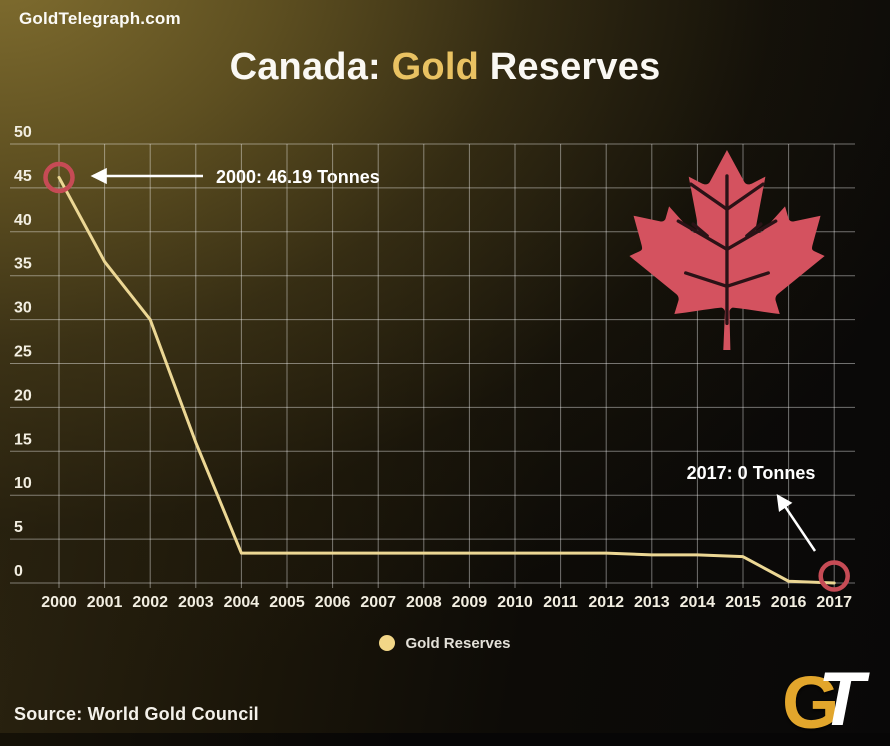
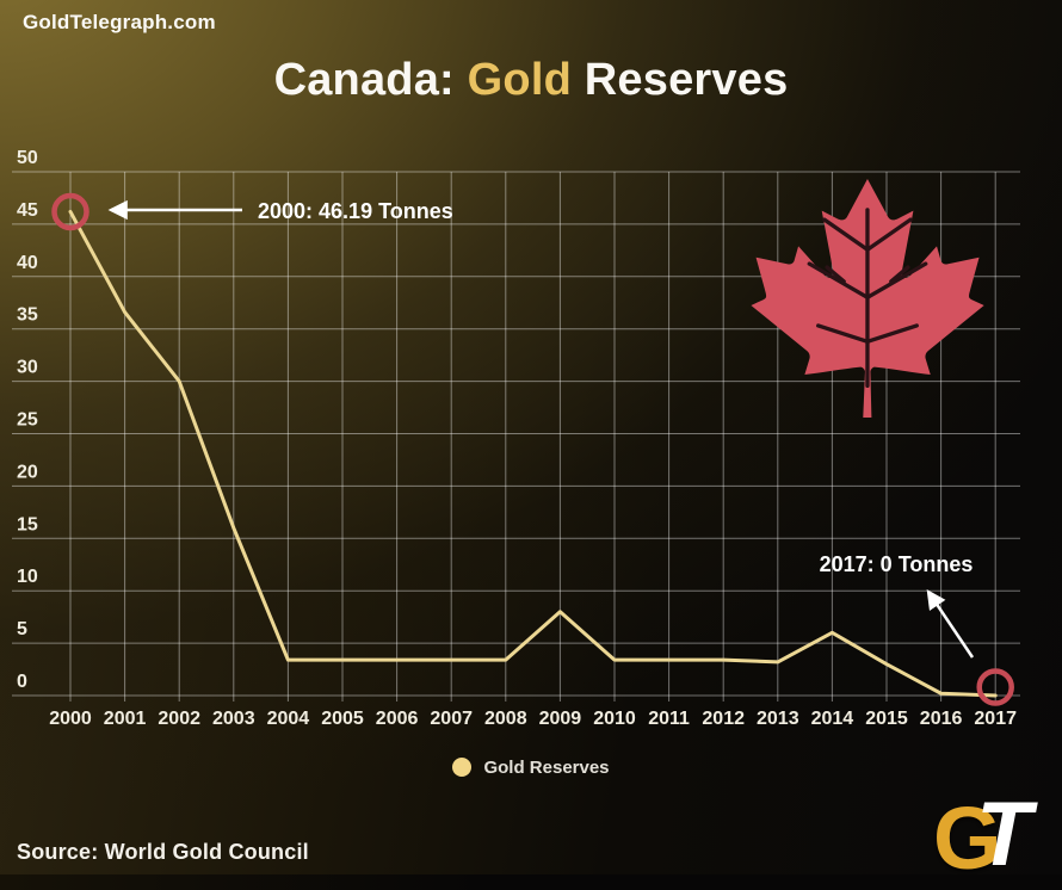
2009: 3 -> 8
2014: 3 -> 6
